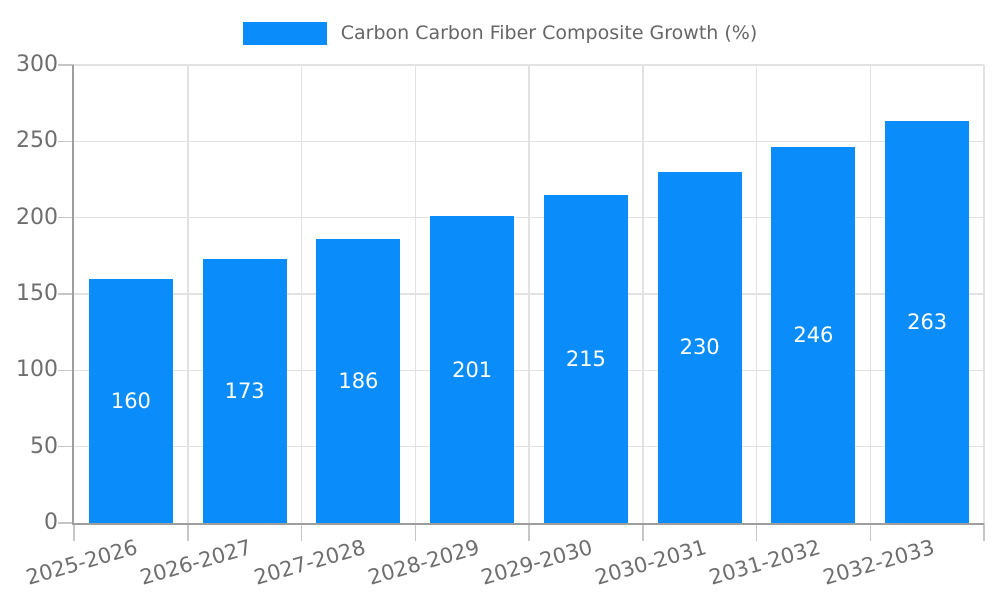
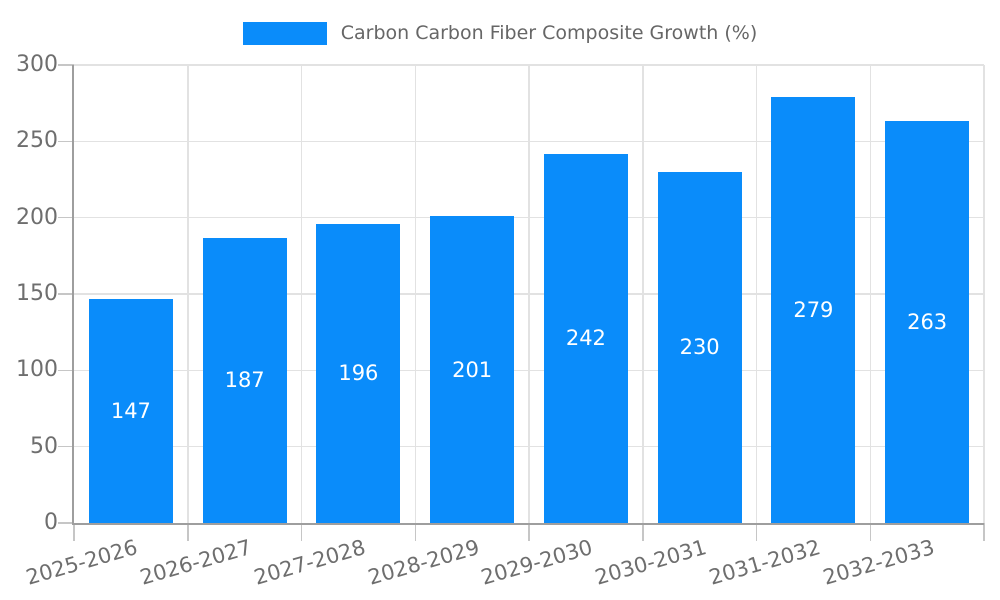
2025-2026: 160 -> 147
2026-2027: 173 -> 187
2027-2028: 186 -> 196
2029-2030: 215 -> 242
2031-2032: 246 -> 279
